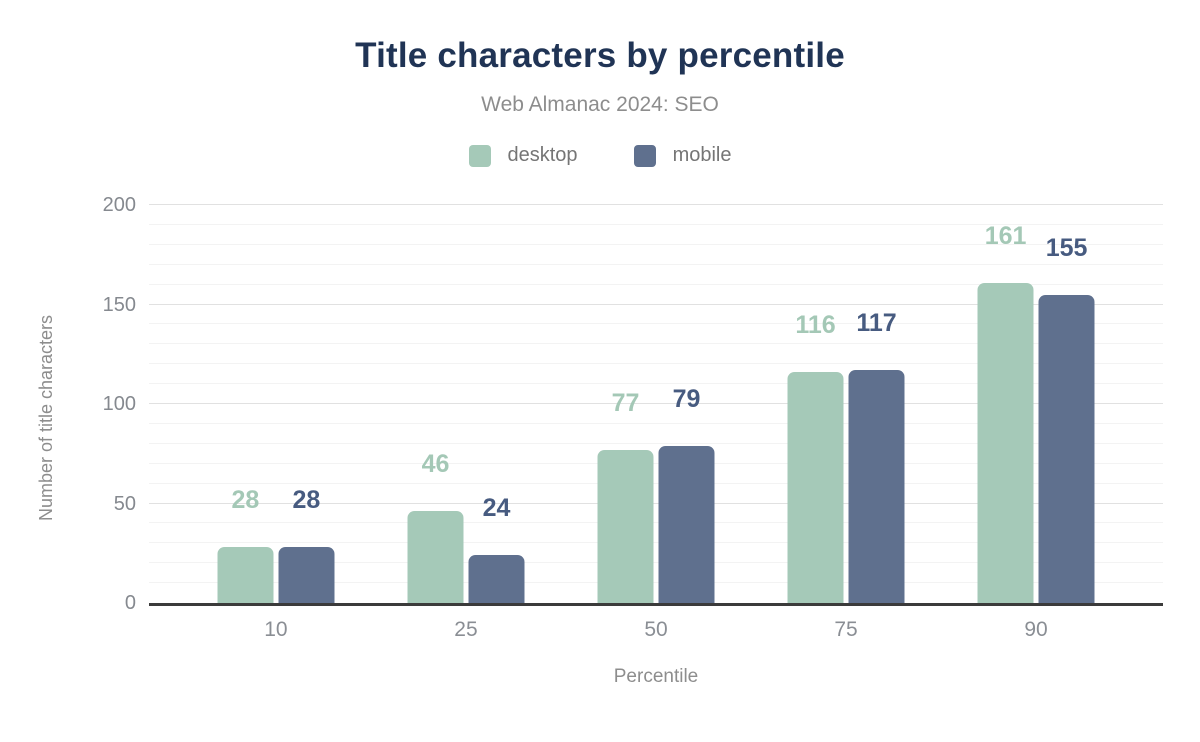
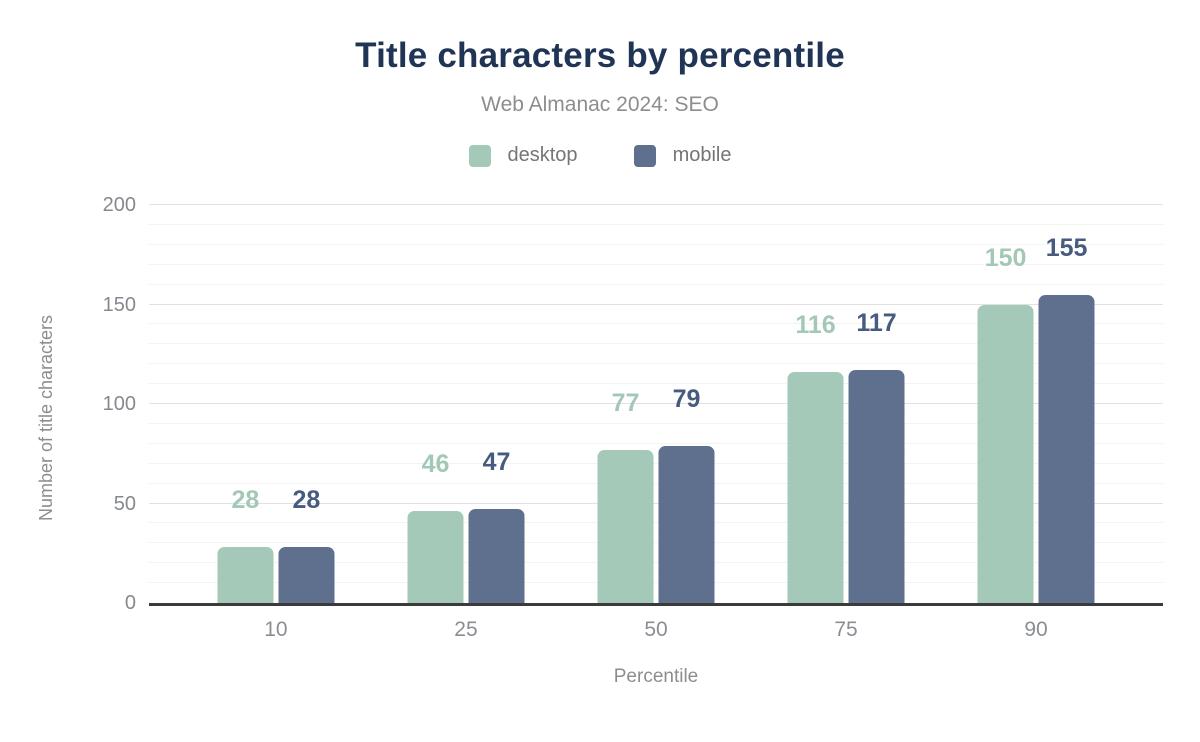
mobile/25: 24 -> 47
desktop/90: 161 -> 150
